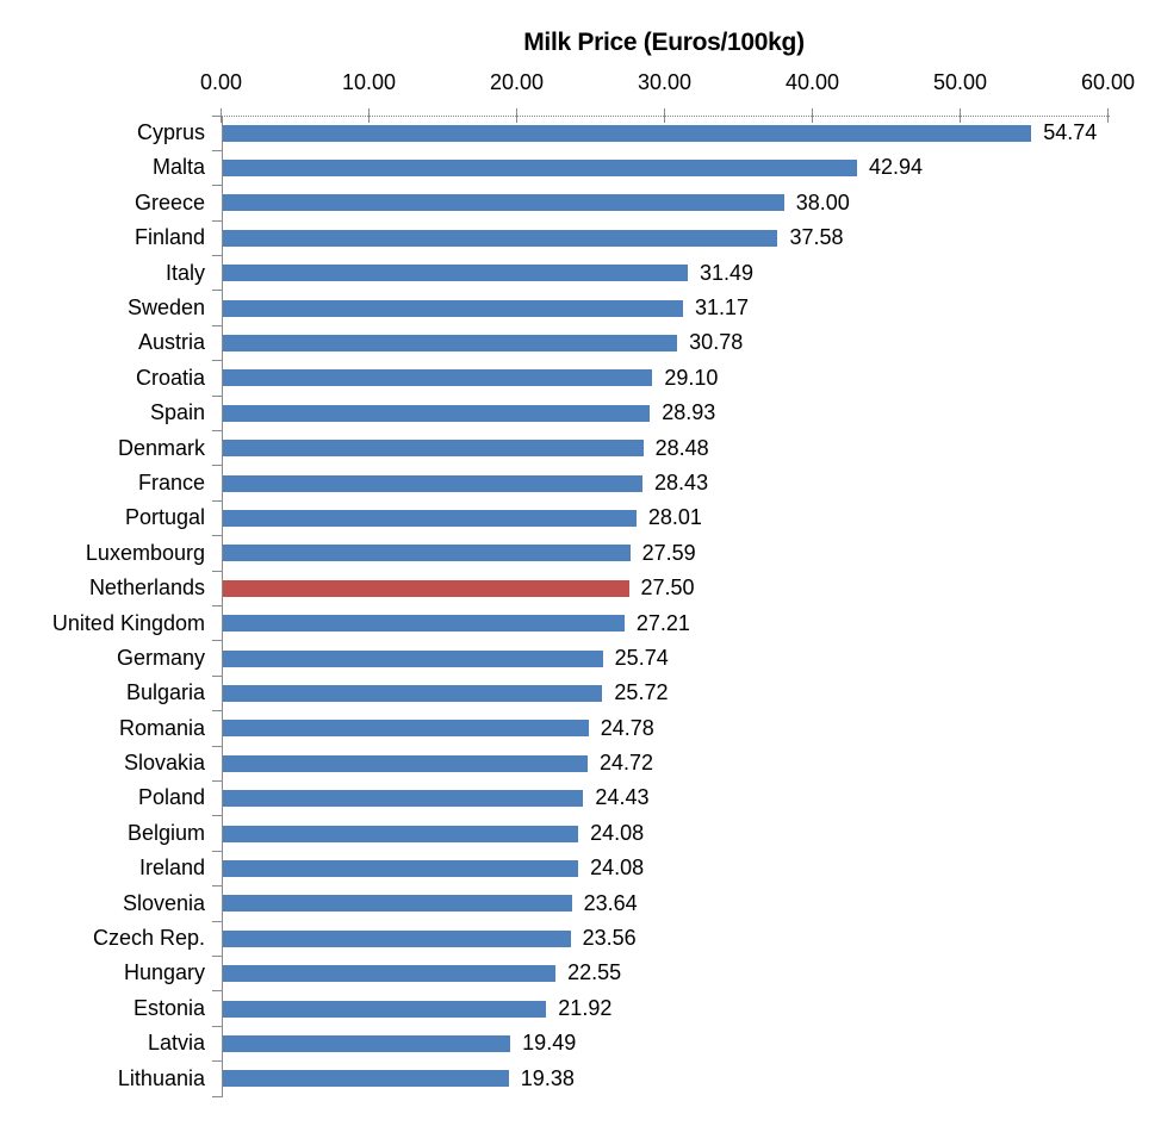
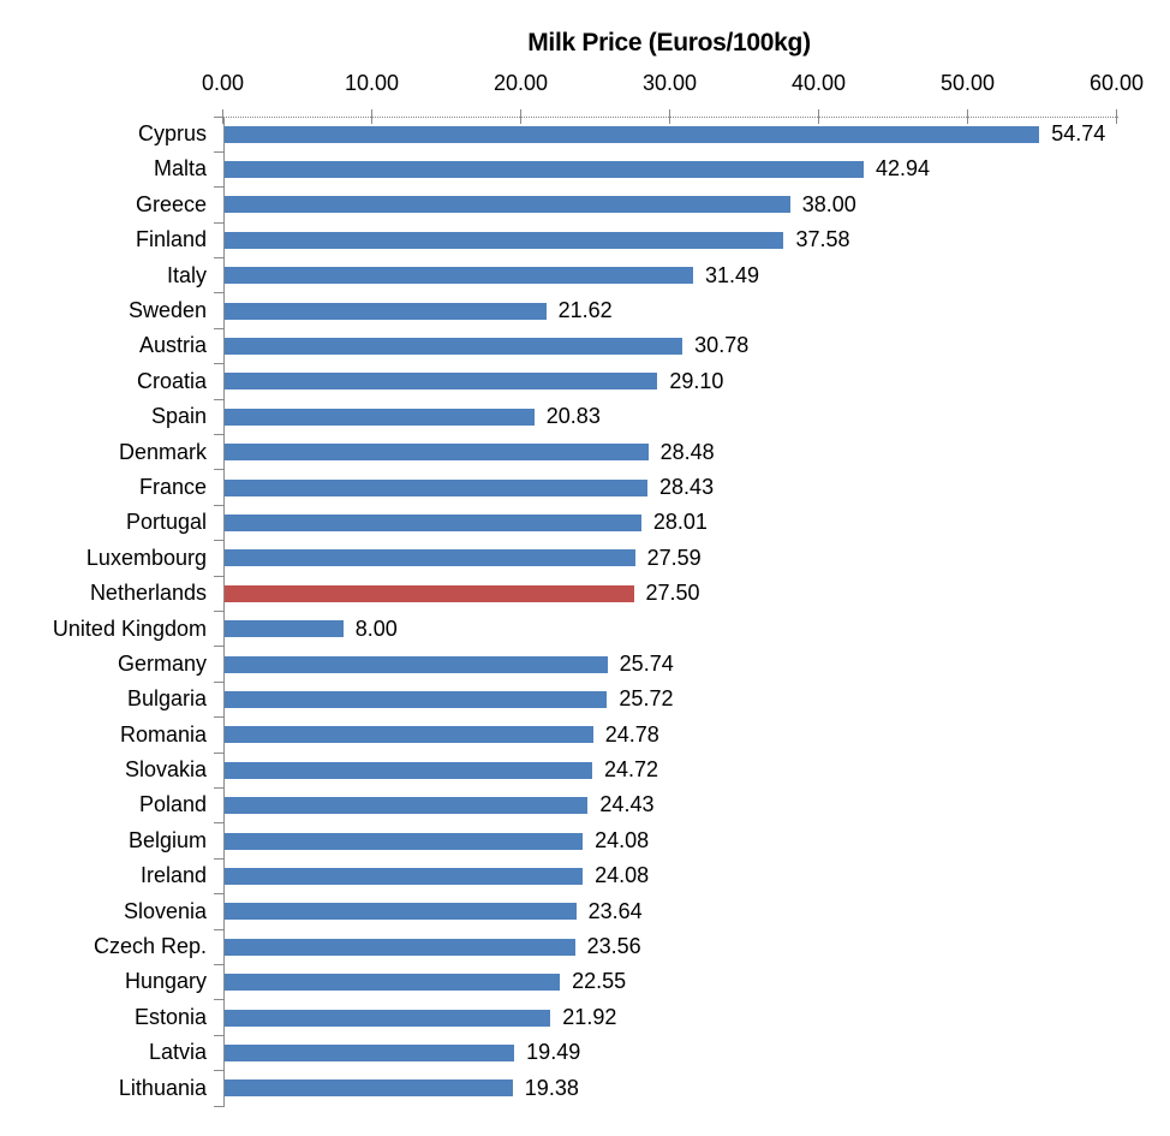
Sweden: 31.17 -> 21.62
Spain: 28.93 -> 20.83
United Kingdom: 27.21 -> 8.00
